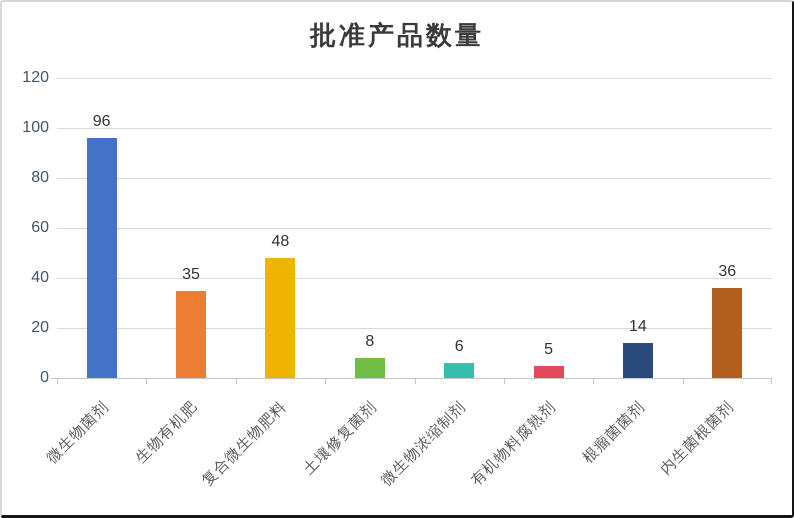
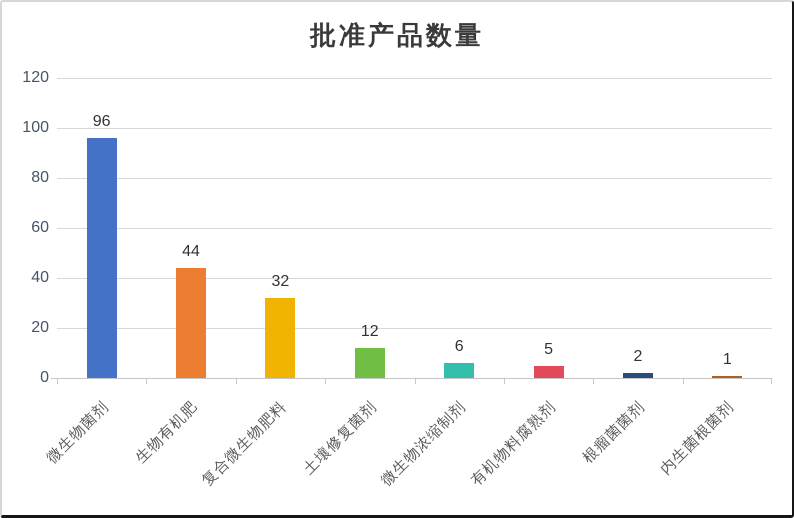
生物有机肥: 35 -> 44
复合微生物肥料: 48 -> 32
土壤修复菌剂: 8 -> 12
根瘤菌菌剂: 14 -> 2
内生菌根菌剂: 36 -> 1
